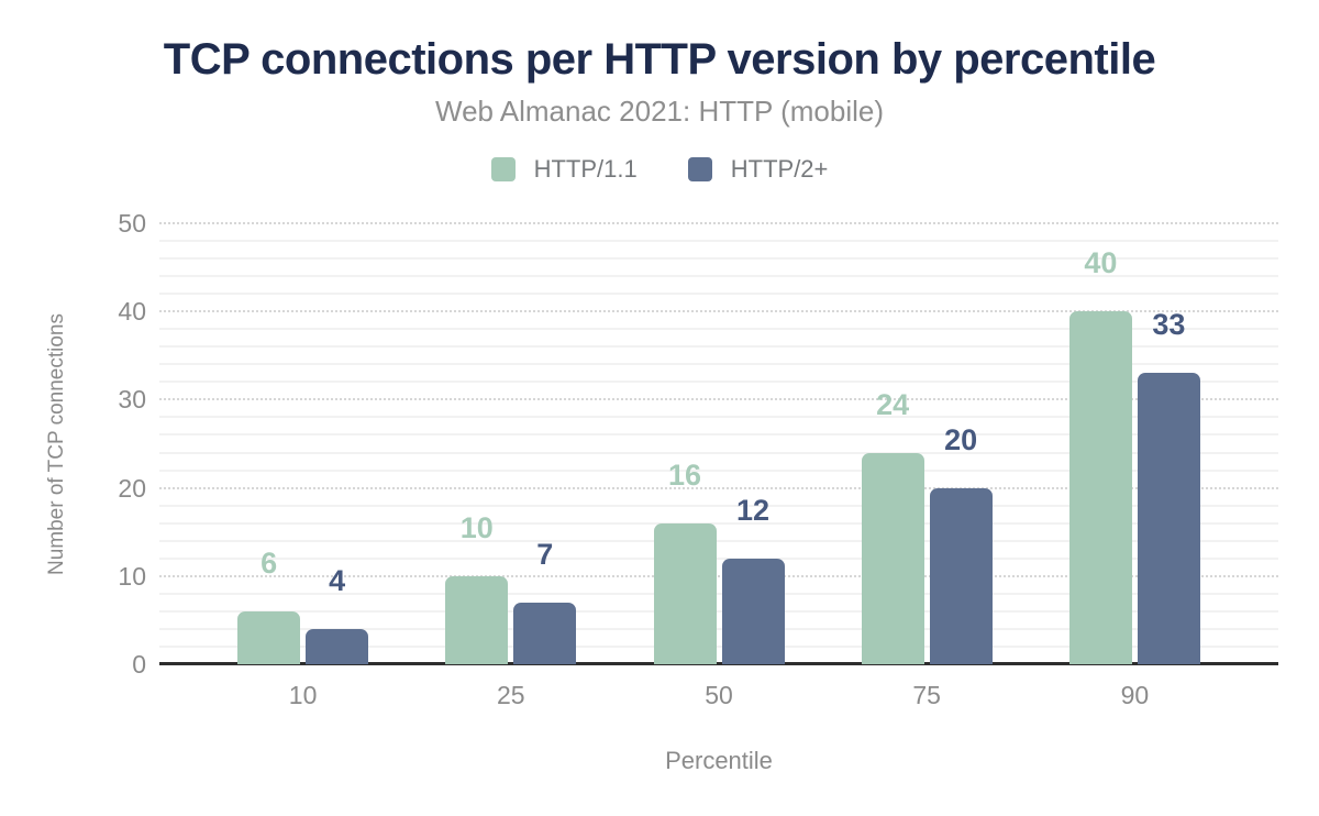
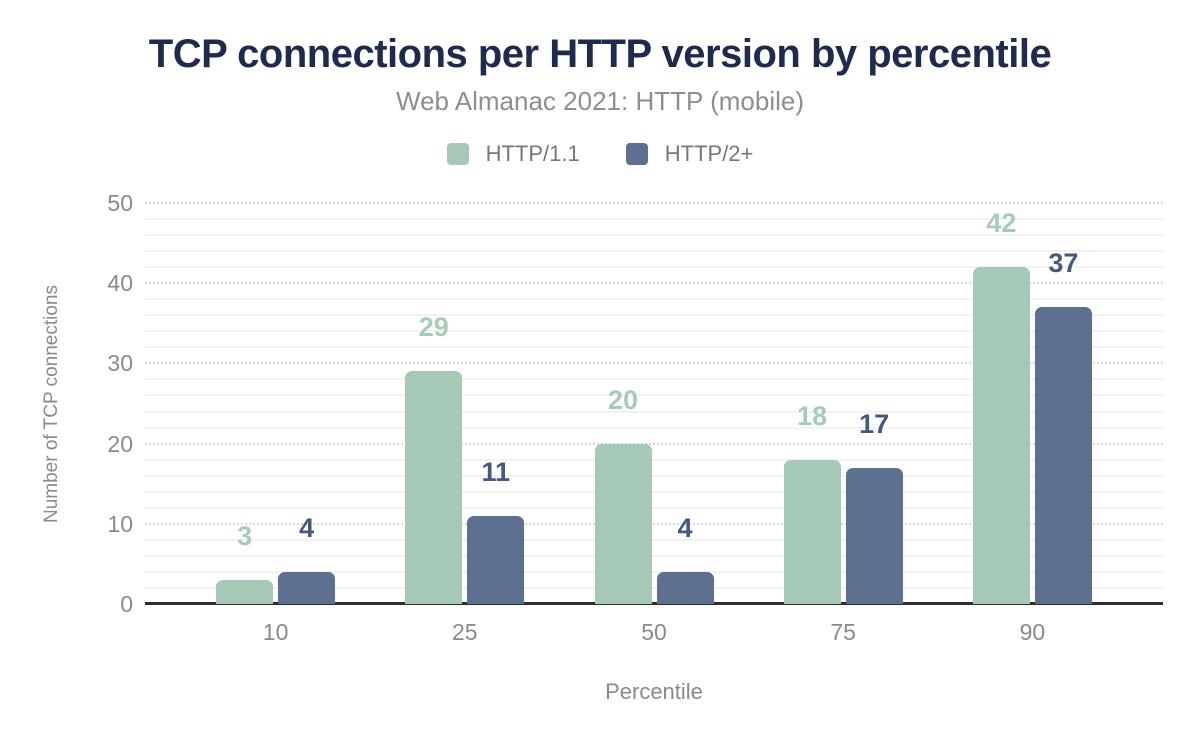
HTTP/1.1/10: 6 -> 3
HTTP/1.1/25: 10 -> 29
HTTP/2+/25: 7 -> 11
HTTP/1.1/50: 16 -> 20
HTTP/2+/50: 12 -> 4
HTTP/1.1/75: 24 -> 18
HTTP/2+/75: 20 -> 17
HTTP/1.1/90: 40 -> 42
HTTP/2+/90: 33 -> 37
